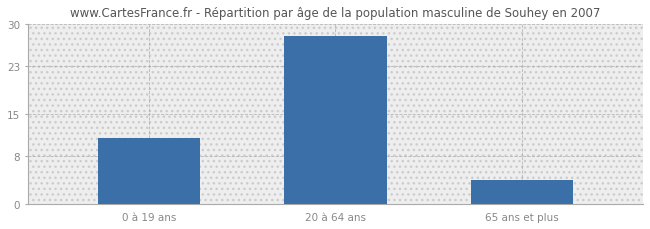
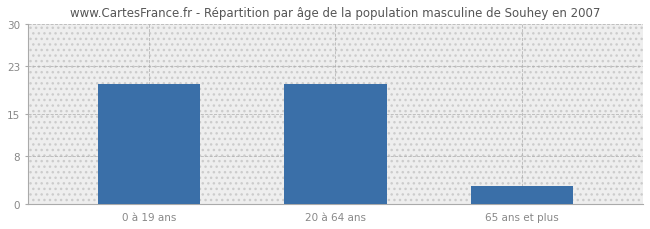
0 à 19 ans: 11 -> 20
20 à 64 ans: 28 -> 20
65 ans et plus: 4 -> 3
